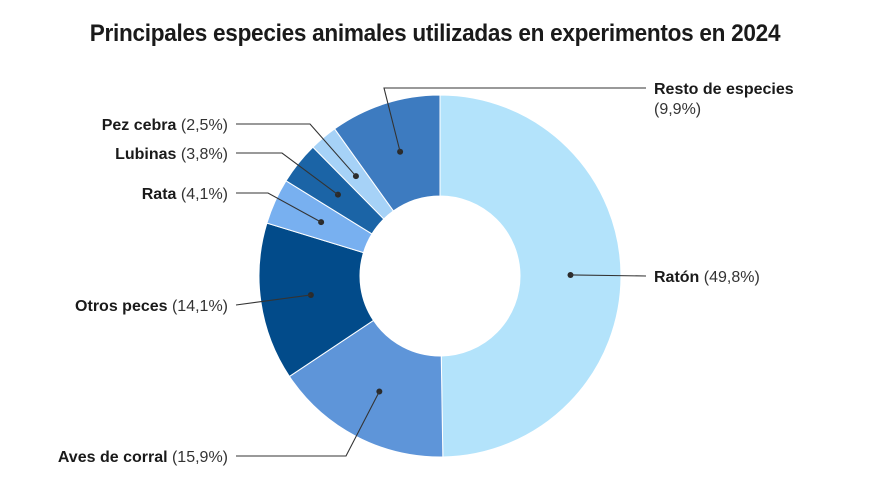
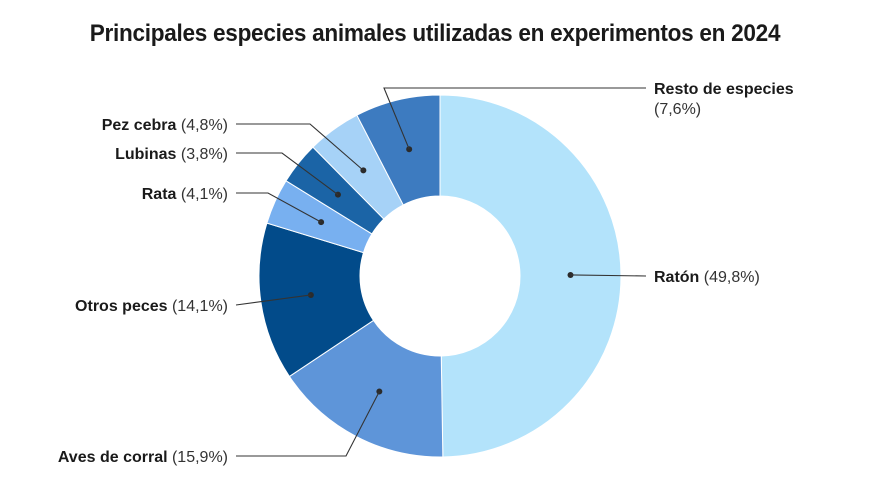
Pez cebra: 2,5% -> 4,8%
Resto de especies: 9,9% -> 7,6%
